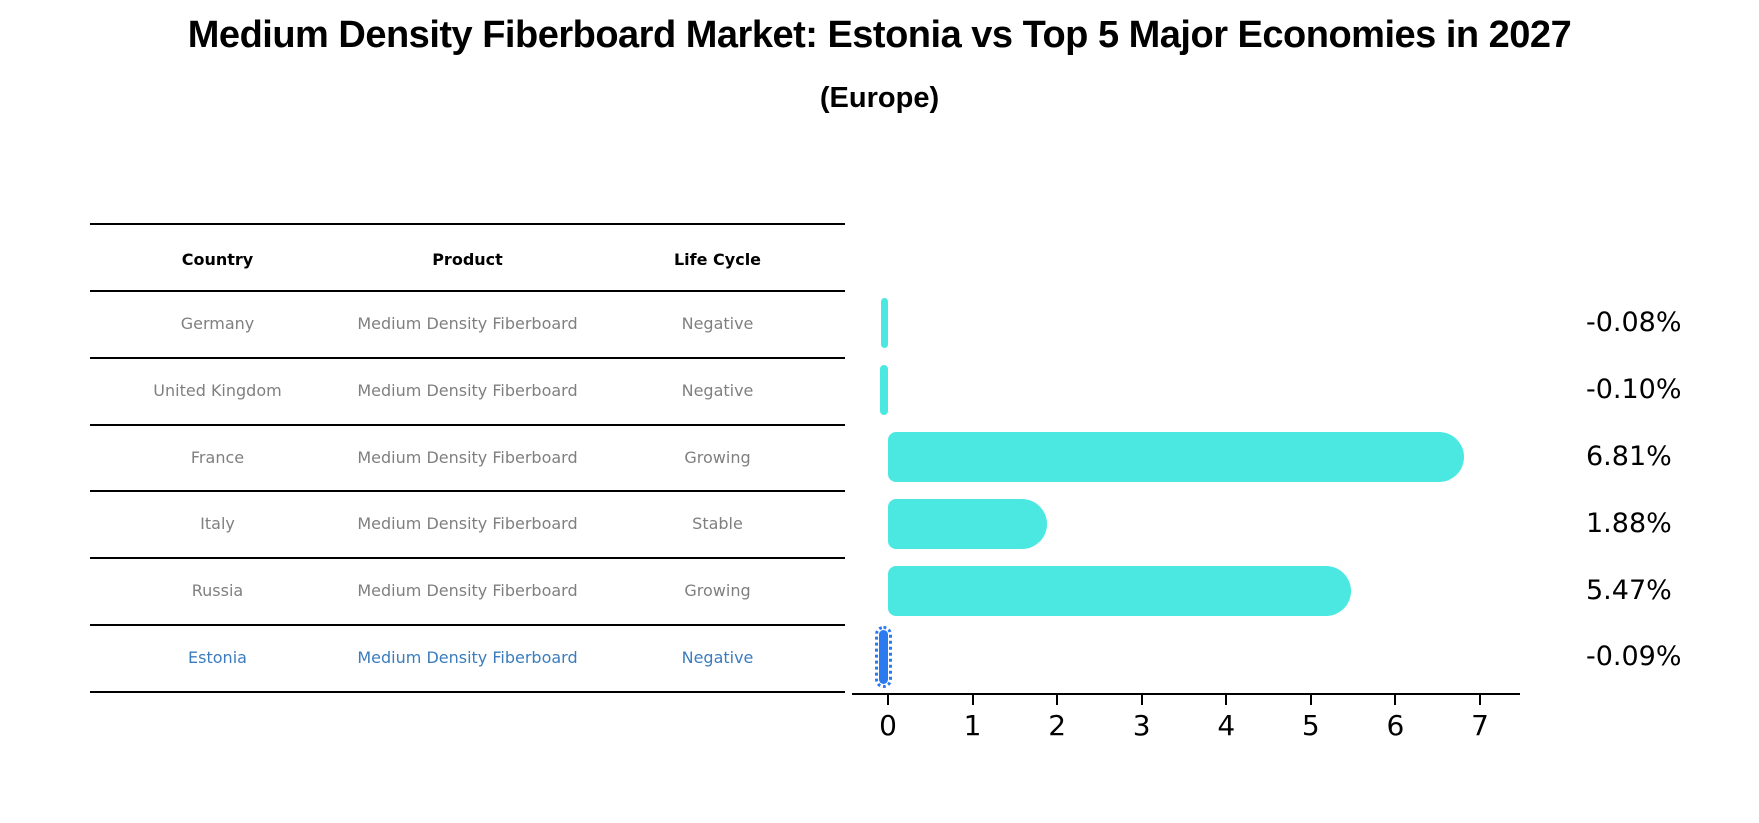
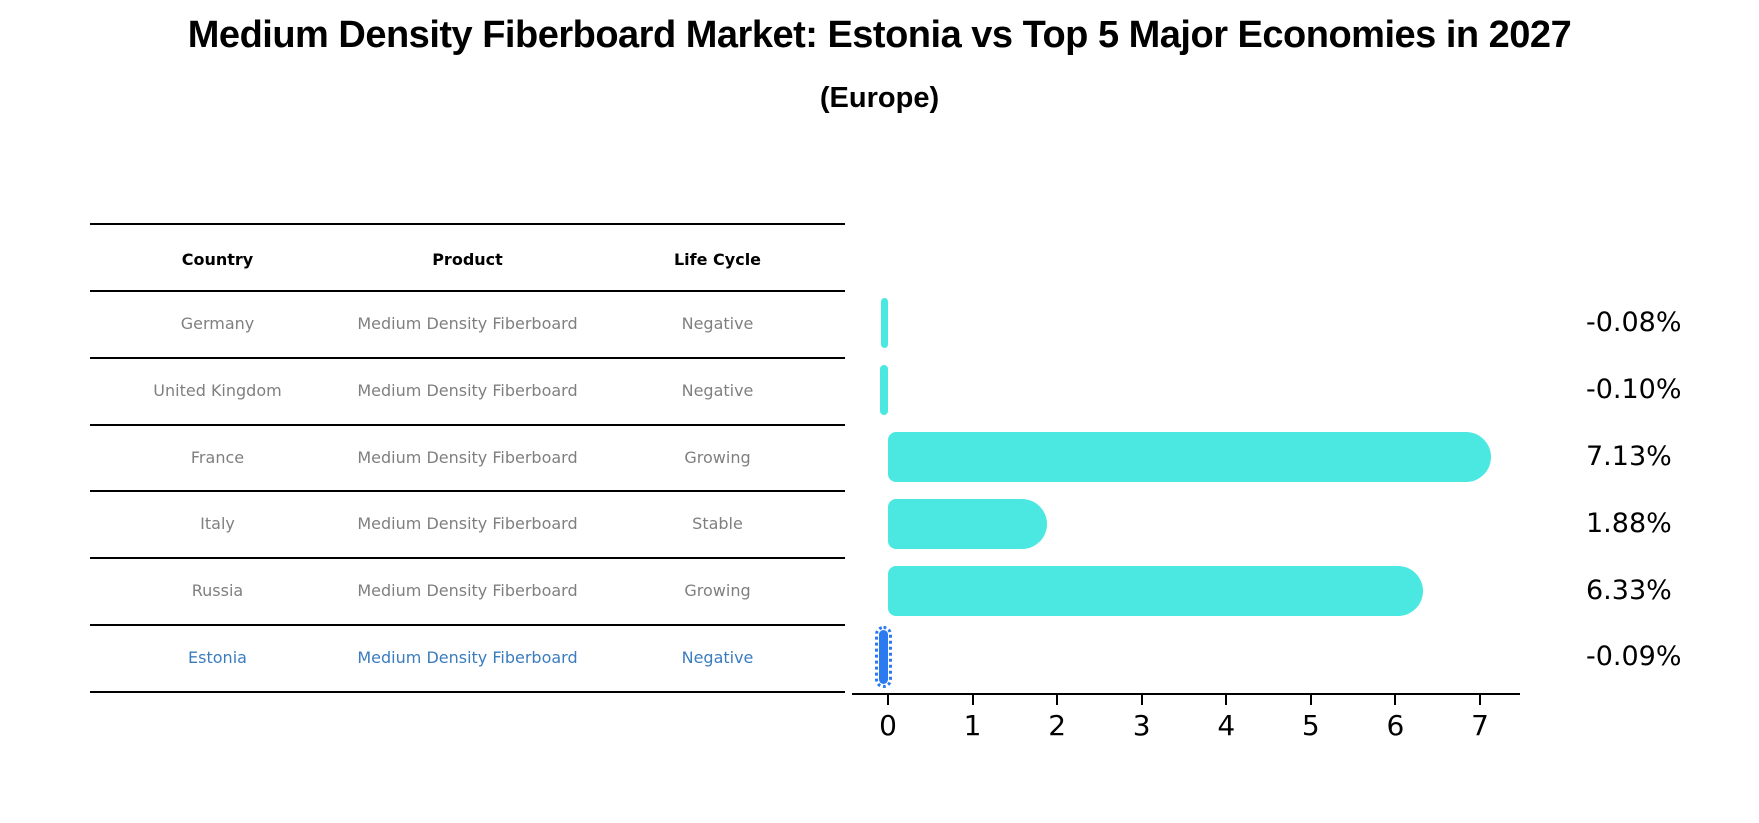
France: 6.81% -> 7.13%
Russia: 5.47% -> 6.33%
